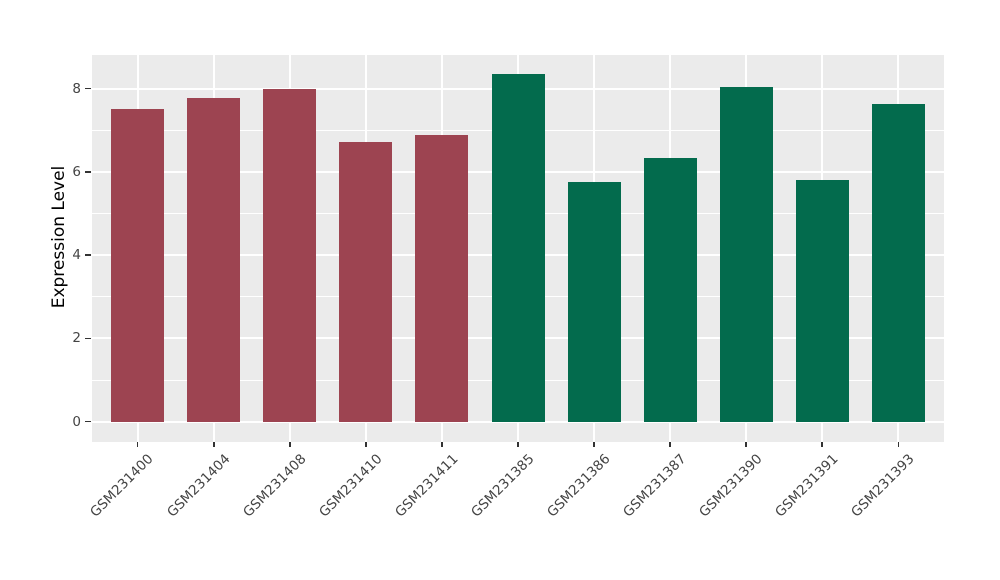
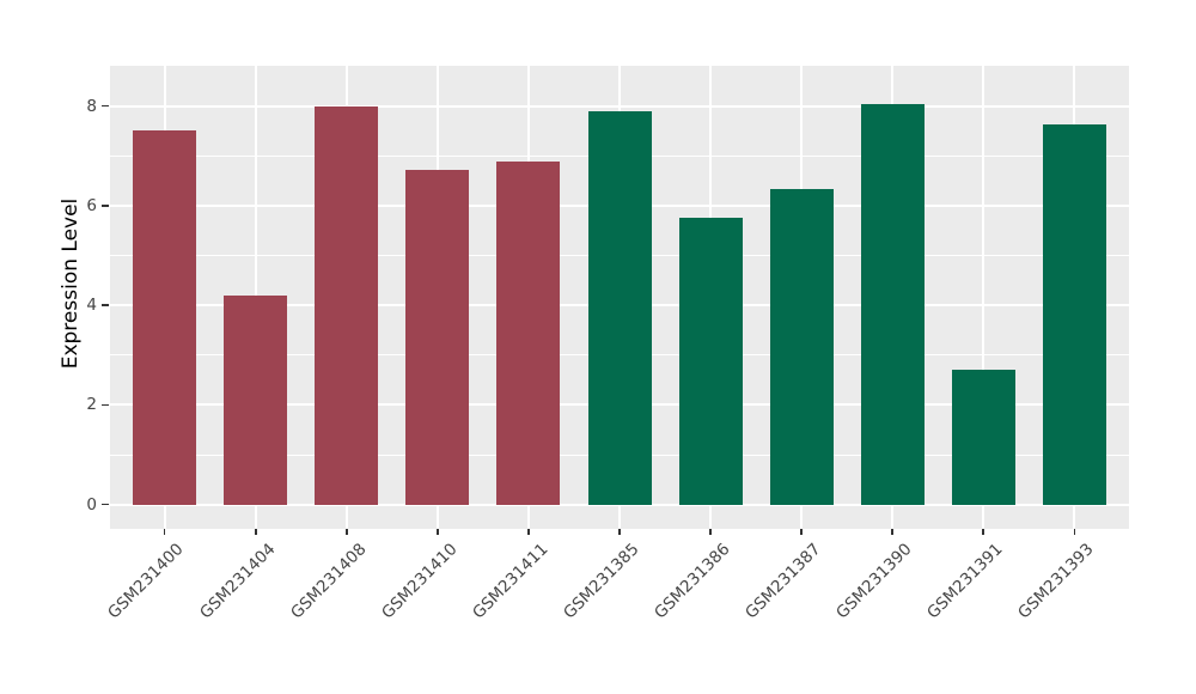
GSM231404: 7.8 -> 4.2
GSM231385: 8.3 -> 7.9
GSM231391: 5.8 -> 2.7
